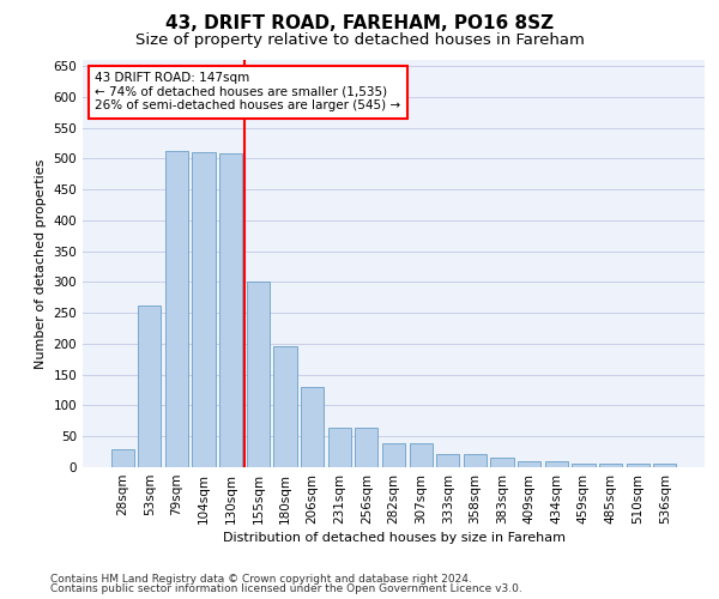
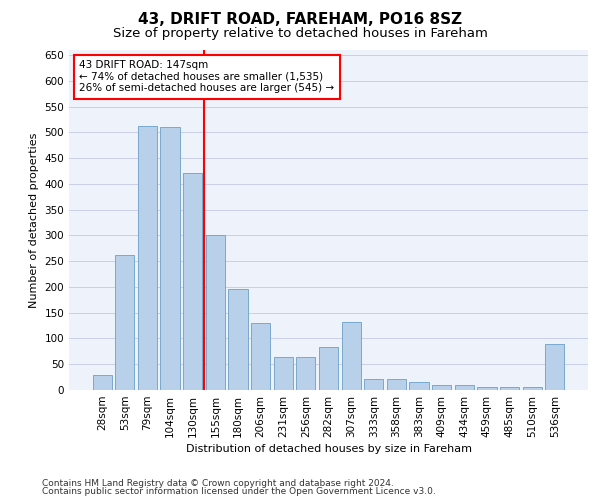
130sqm: 508 -> 422
282sqm: 38 -> 84
307sqm: 38 -> 132
536sqm: 5 -> 90
